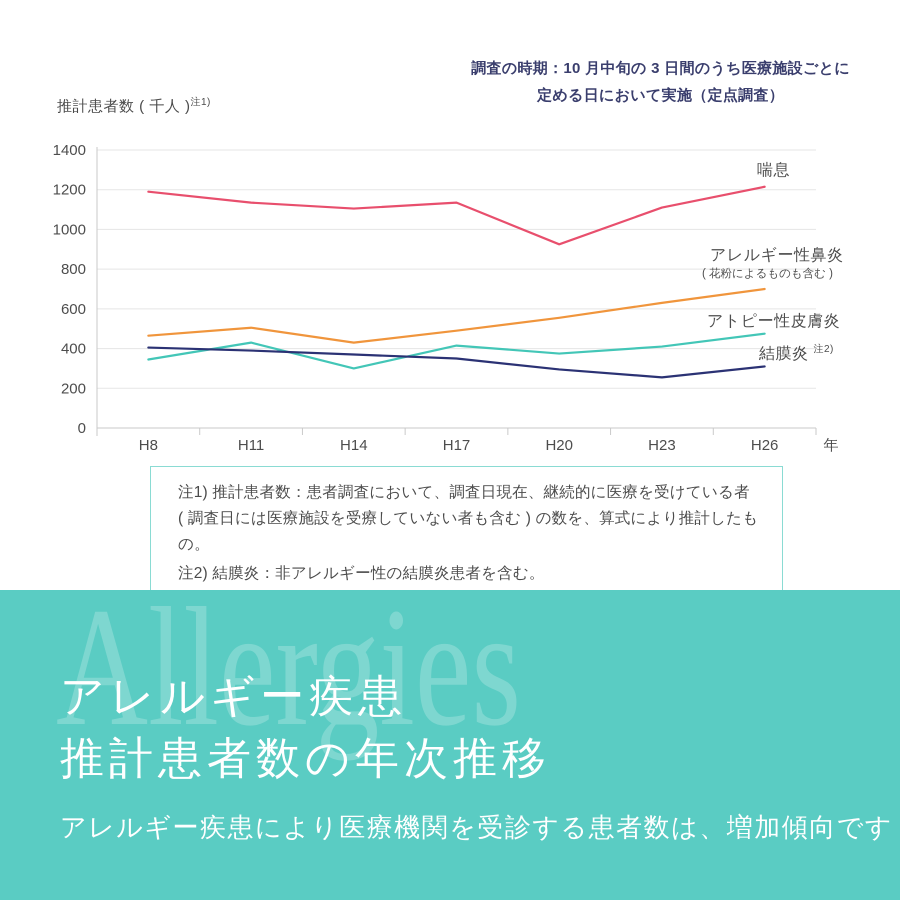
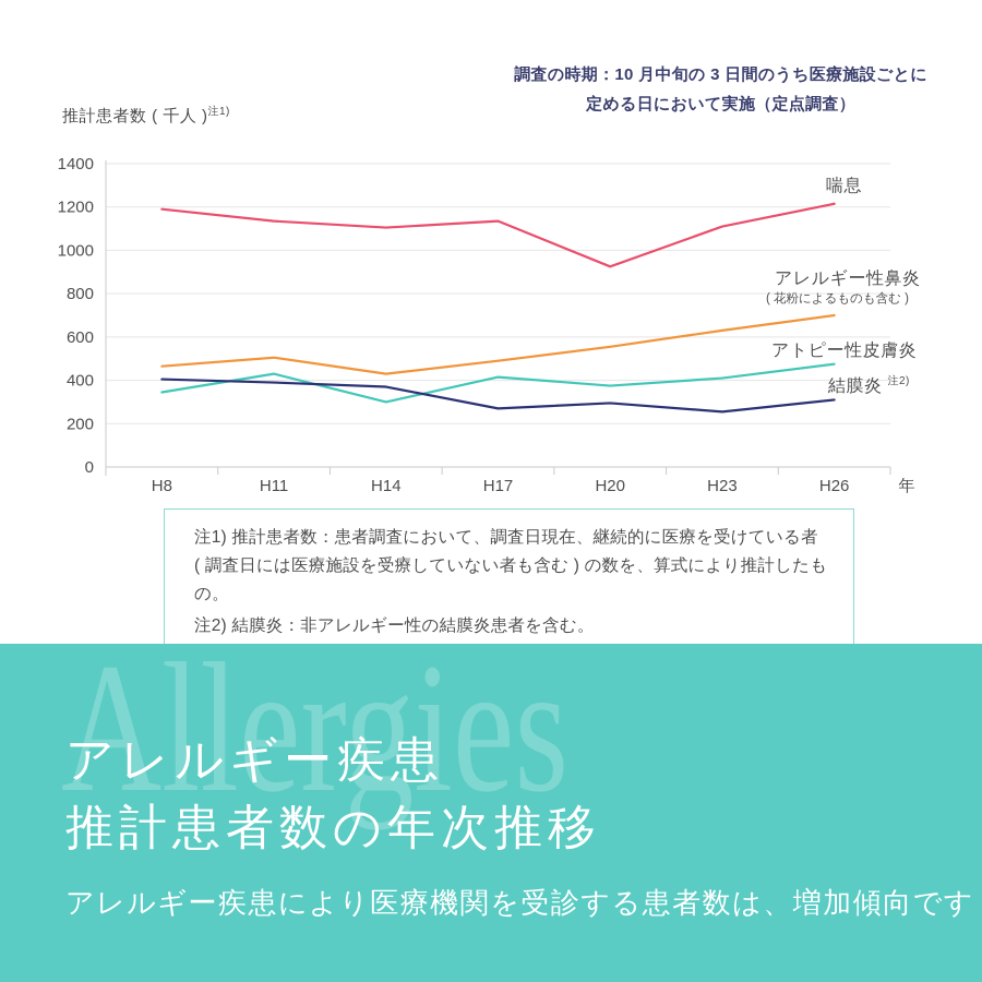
結膜炎/H17: 350 -> 270
